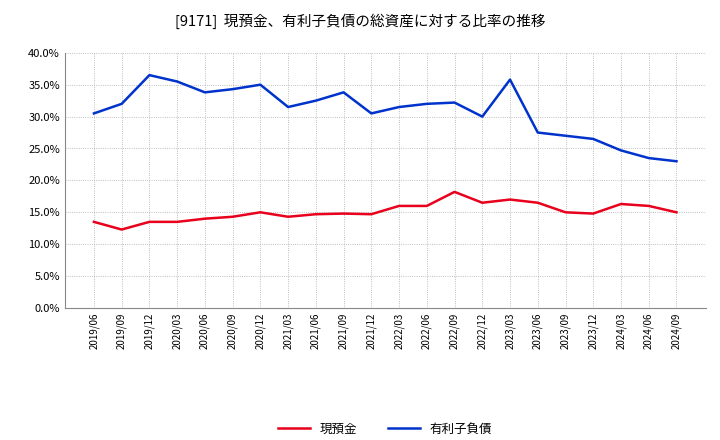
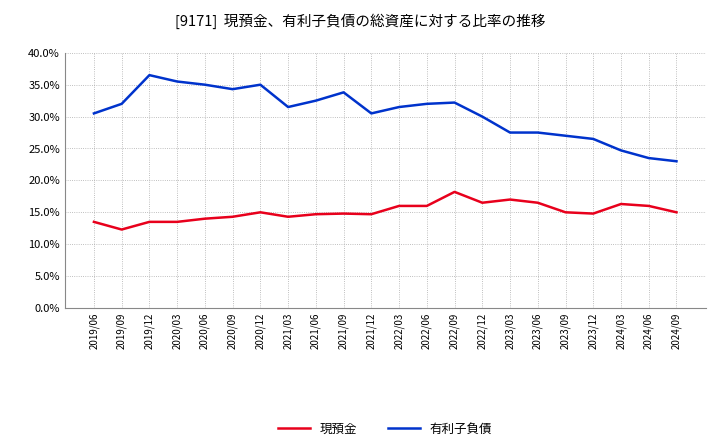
有利子負債/2020/06: 33.8% -> 35.0%
有利子負債/2023/03: 35.8% -> 27.5%
